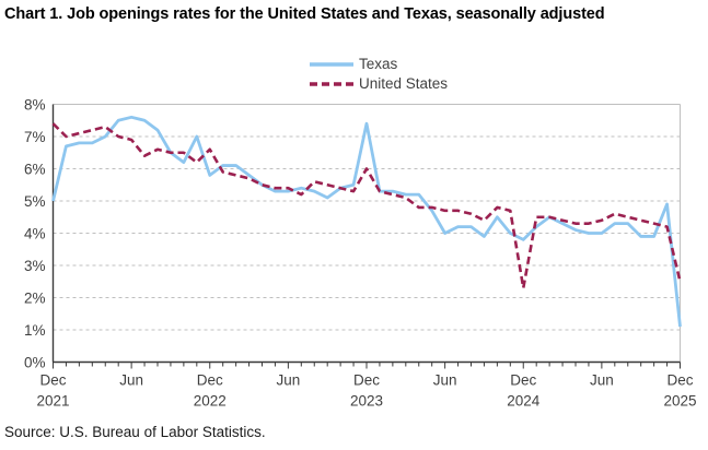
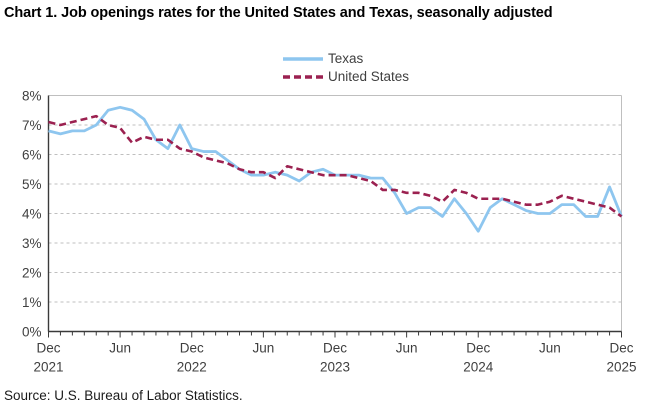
Texas/Dec 2021: 5.0% -> 6.8%
United States/Dec 2021: 7.4% -> 7.1%
Texas/Dec 2022: 5.8% -> 6.2%
United States/Dec 2022: 6.6% -> 6.1%
Texas/Dec 2023: 7.4% -> 5.3%
United States/Dec 2023: 6.0% -> 5.3%
Texas/Dec 2024: 3.8% -> 3.4%
United States/Dec 2024: 2.3% -> 4.5%
Texas/Dec 2025: 1.1% -> 3.9%
United States/Dec 2025: 2.5% -> 3.9%
